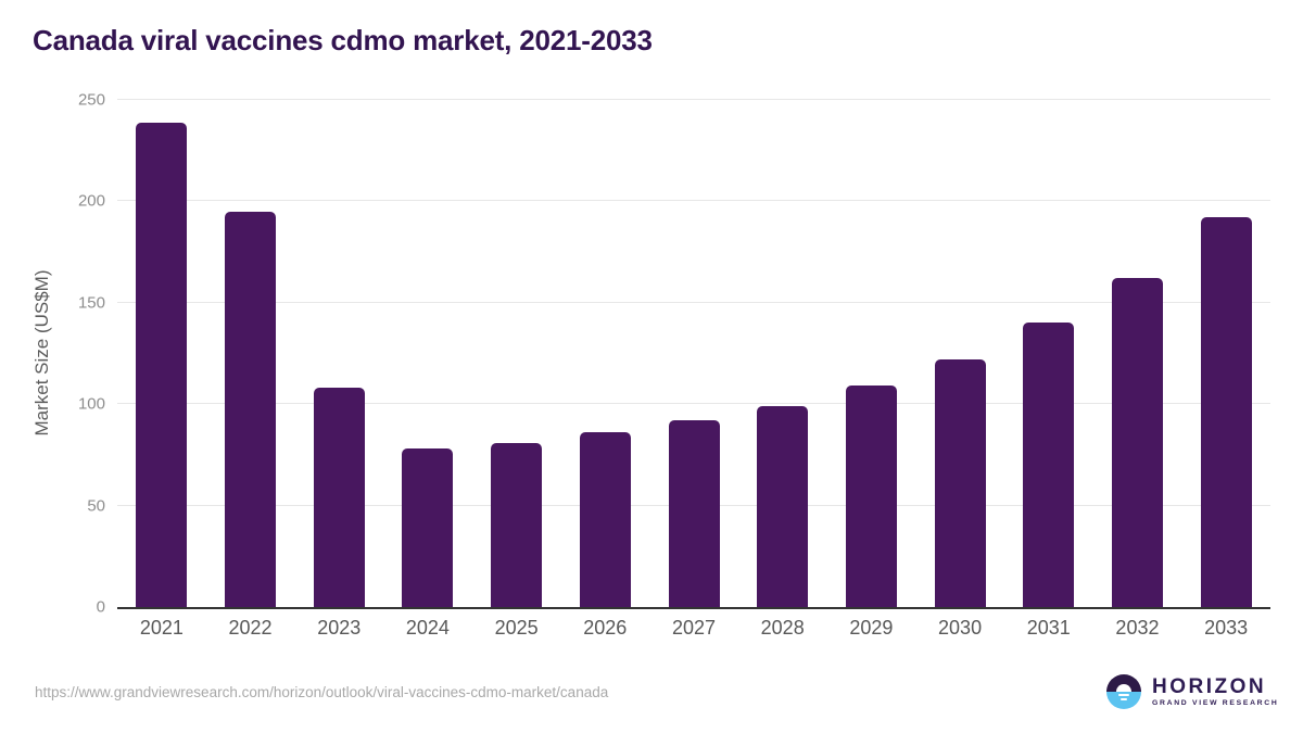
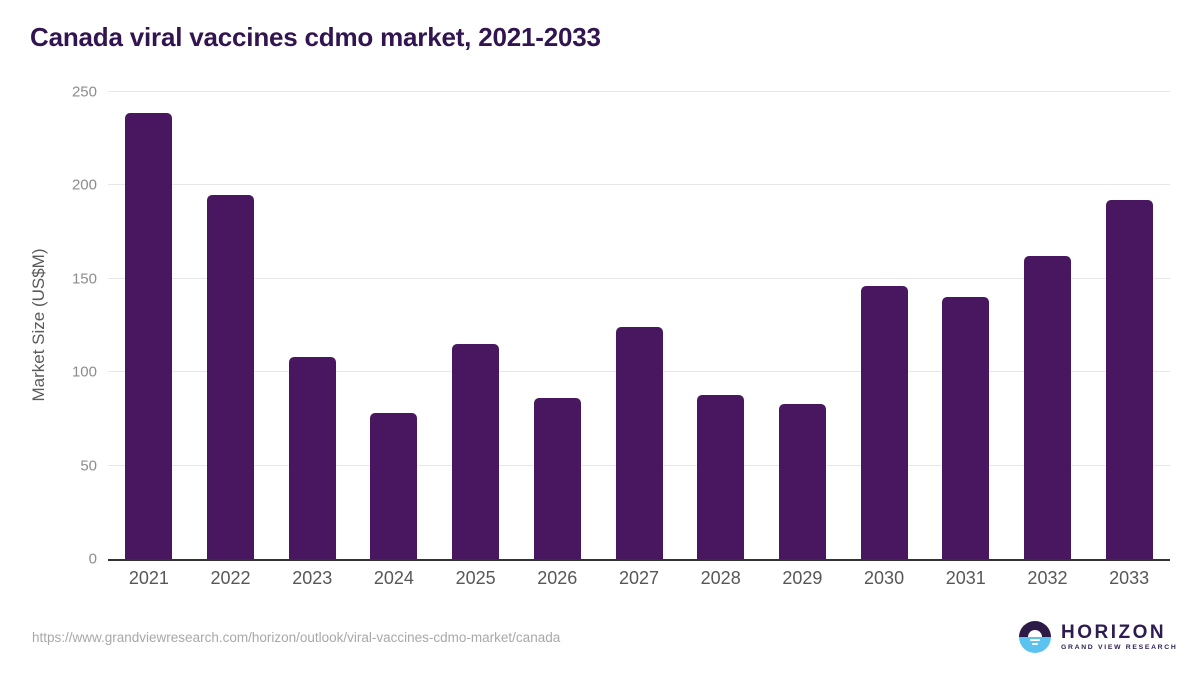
2025: 81 -> 115
2027: 92 -> 124
2028: 99 -> 88
2029: 109 -> 83
2030: 122 -> 146
